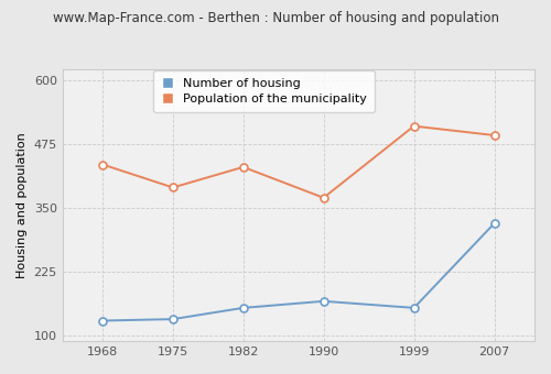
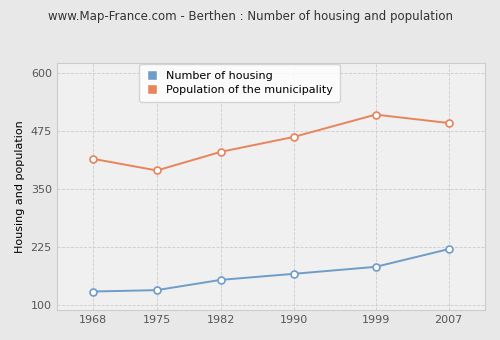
Population of the municipality/1968: 435 -> 415
Population of the municipality/1990: 370 -> 462
Number of housing/1999: 155 -> 183
Number of housing/2007: 320 -> 221
